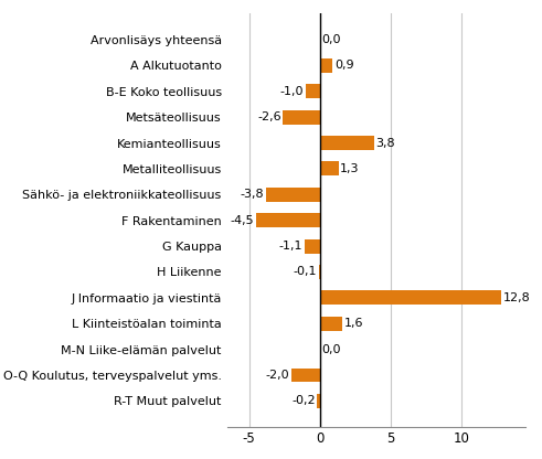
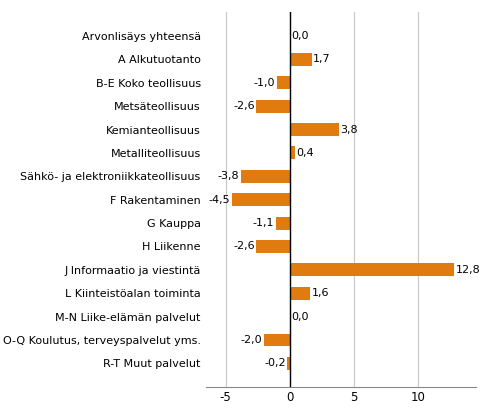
A Alkutuotanto: 0,9 -> 1,7
Metalliteollisuus: 1,3 -> 0,4
H Liikenne: -0,1 -> -2,6
